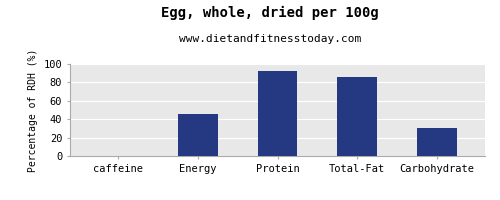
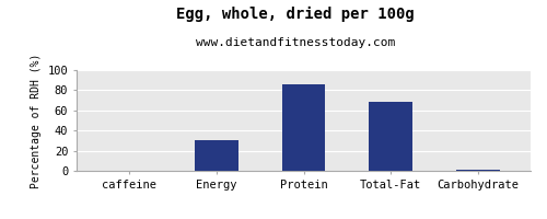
Energy: 46 -> 30
Protein: 92 -> 86
Total-Fat: 86 -> 68
Carbohydrate: 30 -> 1
